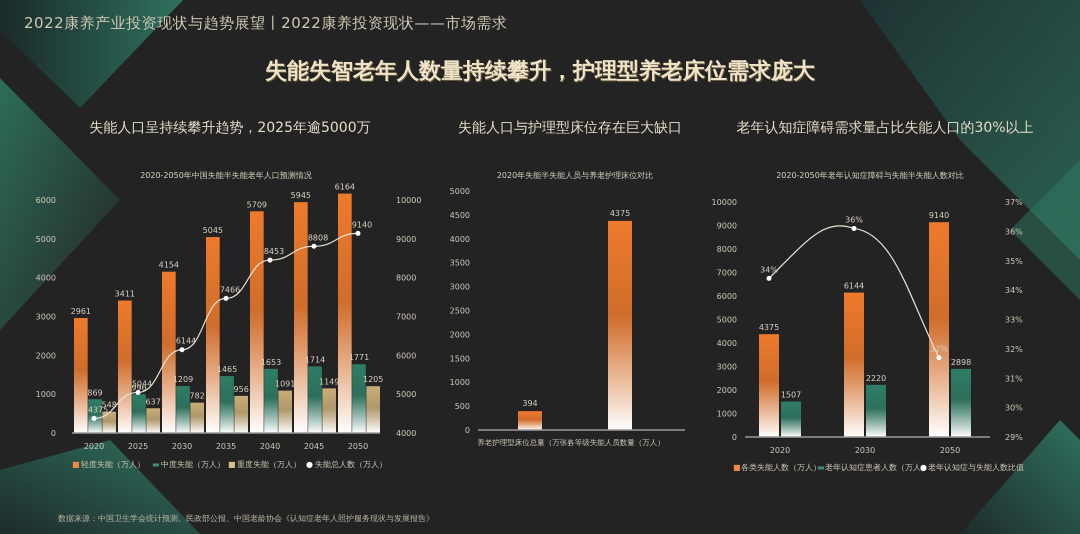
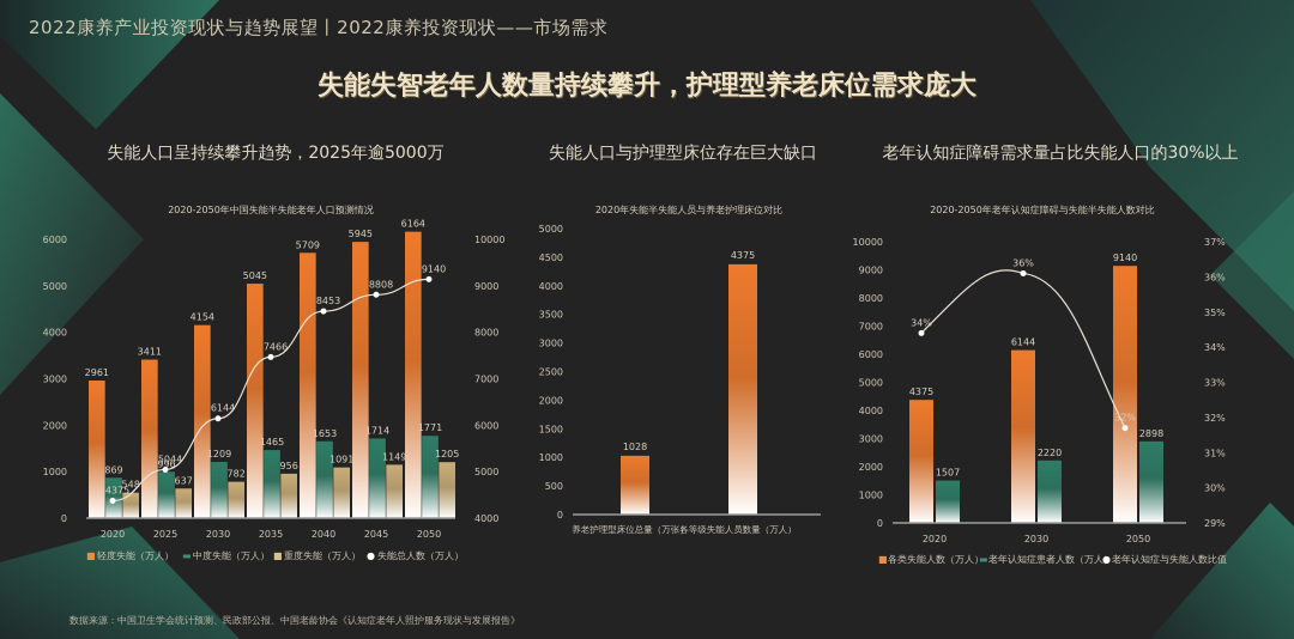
2020年失能半失能人员与养老护理床位对比/养老护理型床位总量（万张）: 394 -> 1028
